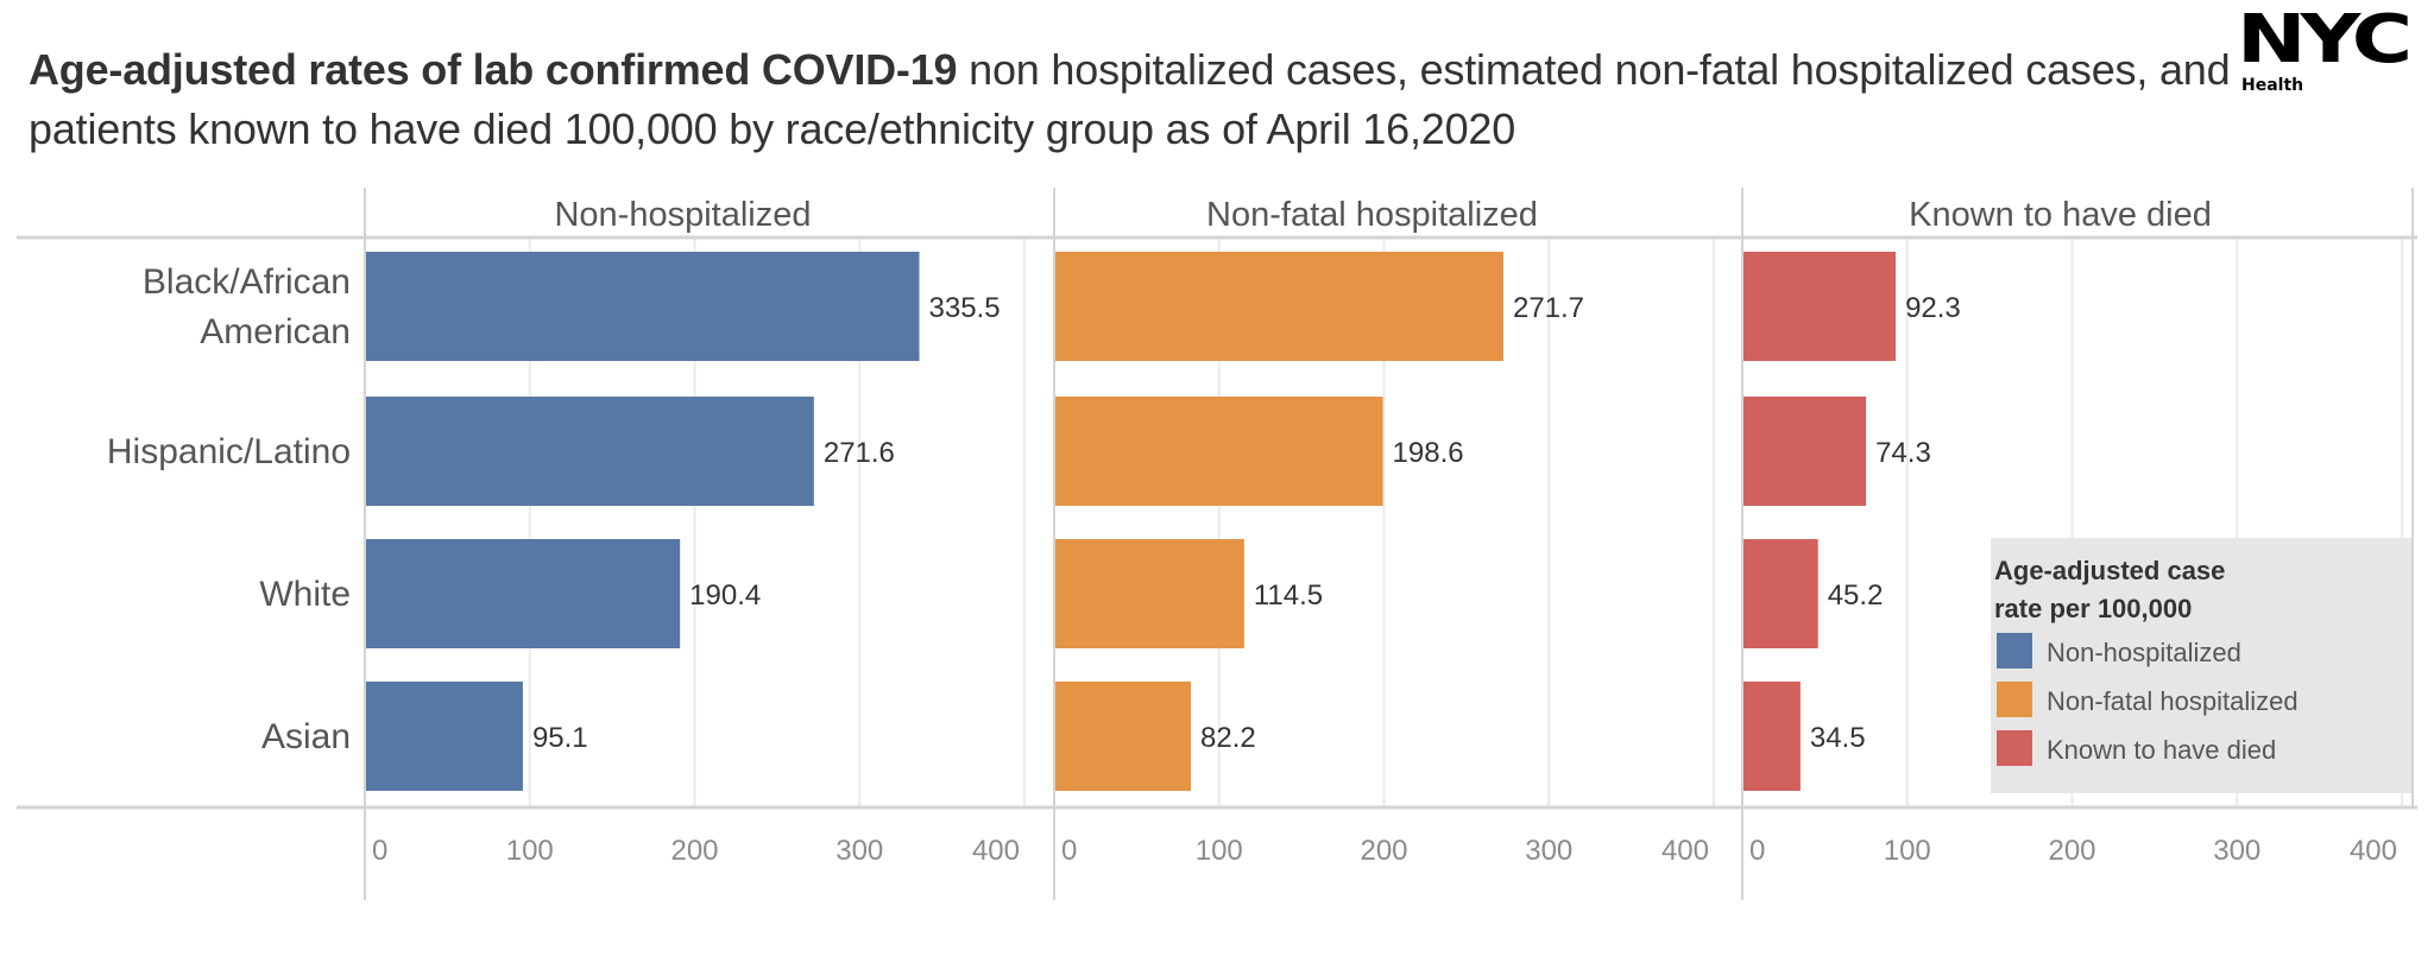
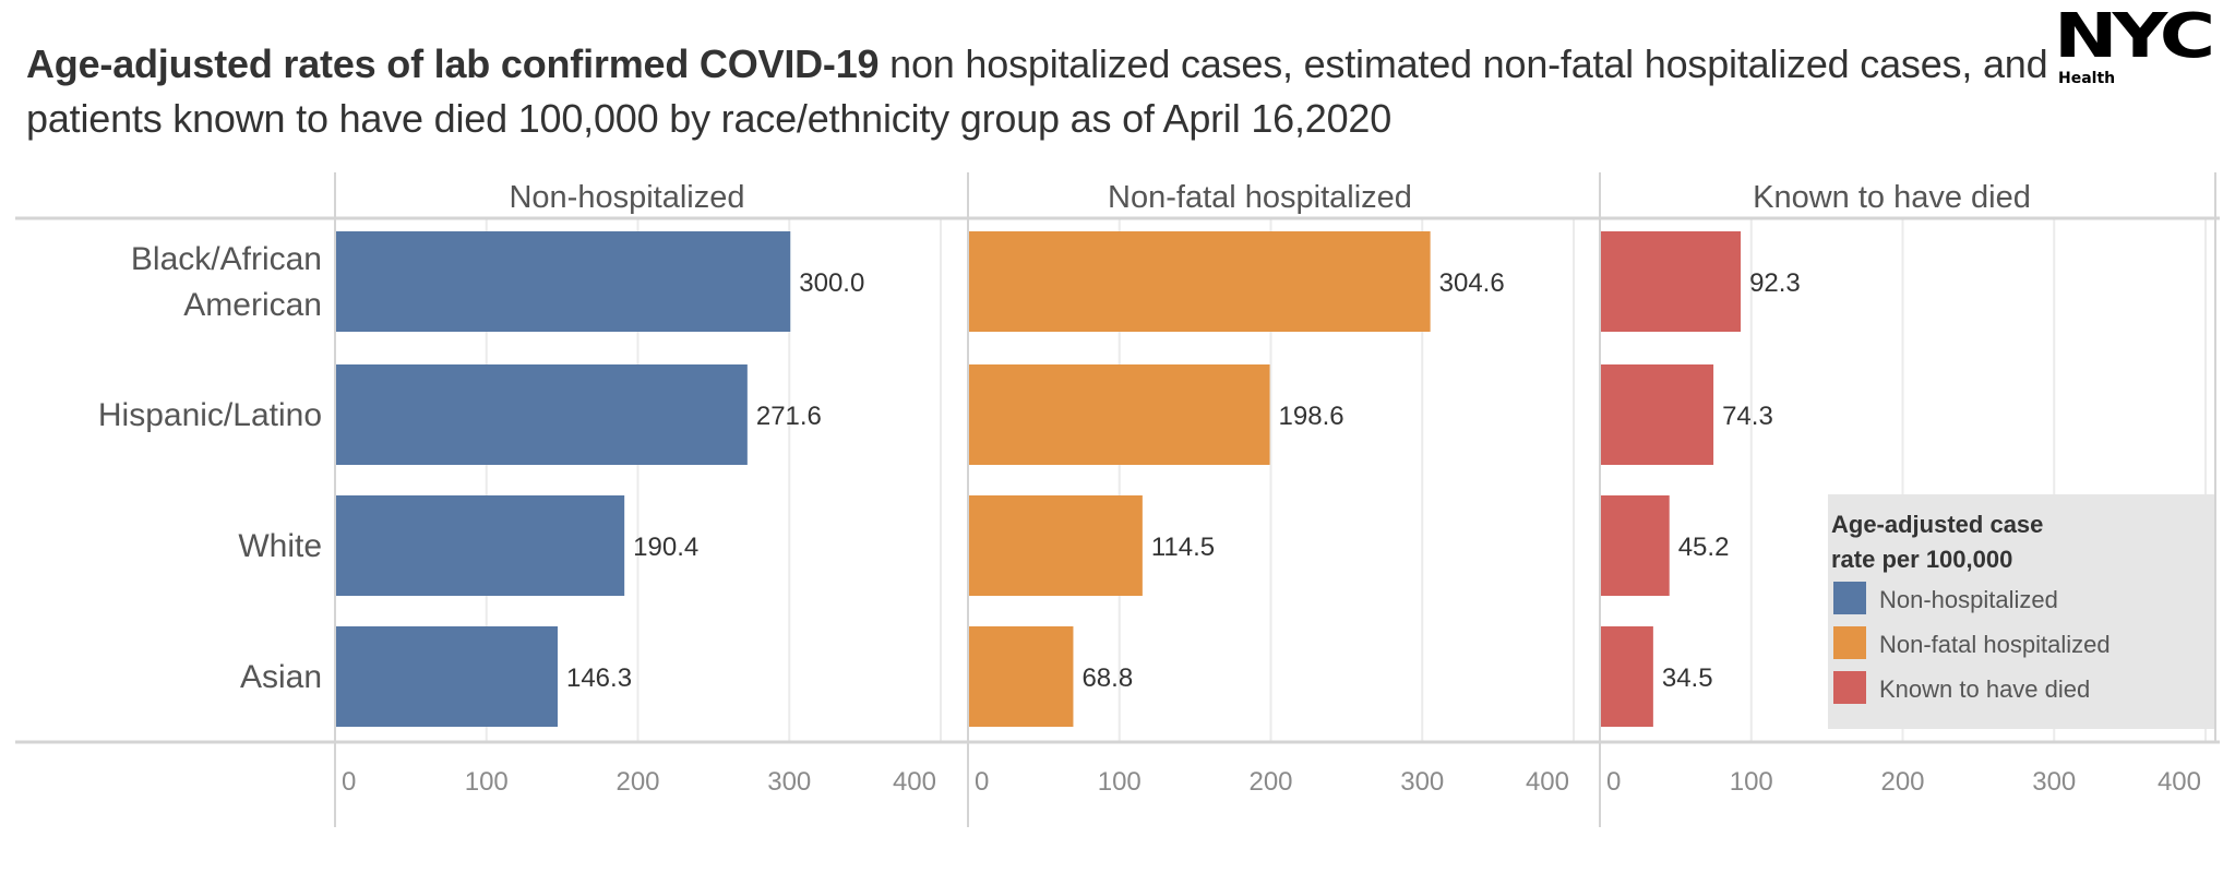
Non-hospitalized/Black/African American: 335.5 -> 300.0
Non-fatal hospitalized/Black/African American: 271.7 -> 304.6
Non-hospitalized/Asian: 95.1 -> 146.3
Non-fatal hospitalized/Asian: 82.2 -> 68.8
